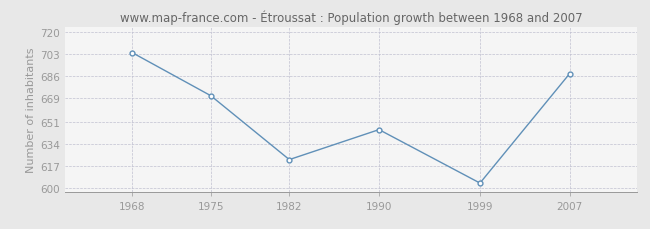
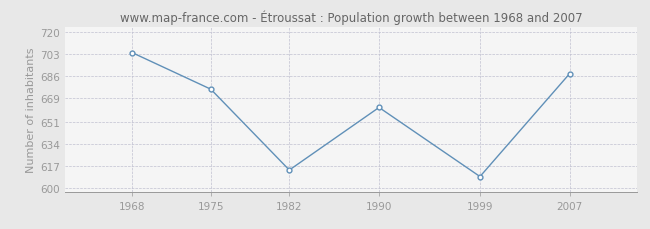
1975: 671 -> 676
1982: 622 -> 614
1990: 645 -> 662
1999: 604 -> 609
